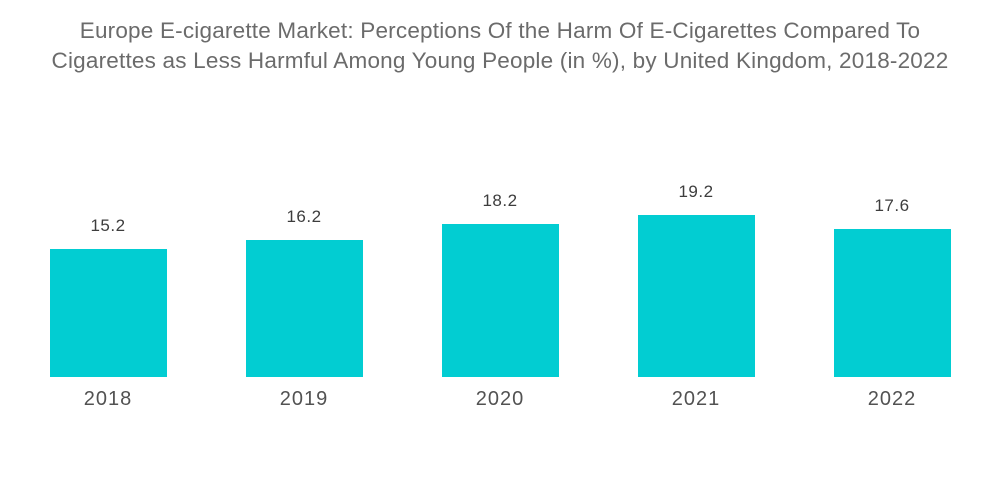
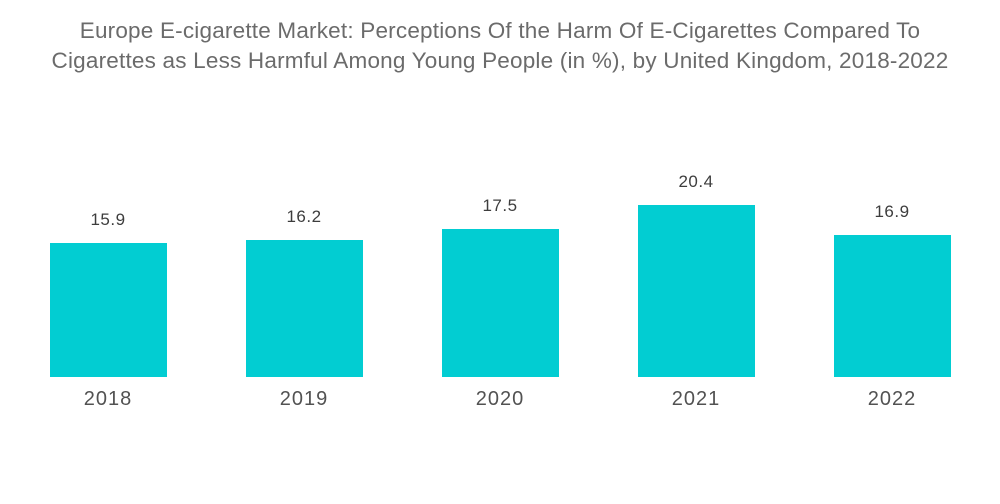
2018: 15.2 -> 15.9
2020: 18.2 -> 17.5
2021: 19.2 -> 20.4
2022: 17.6 -> 16.9
